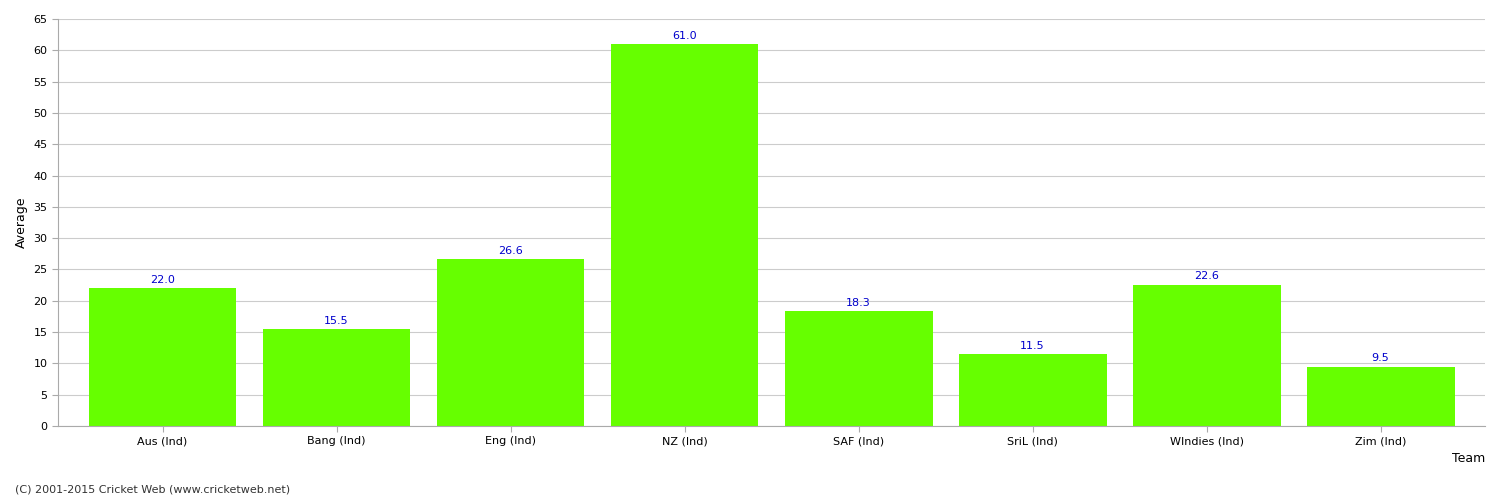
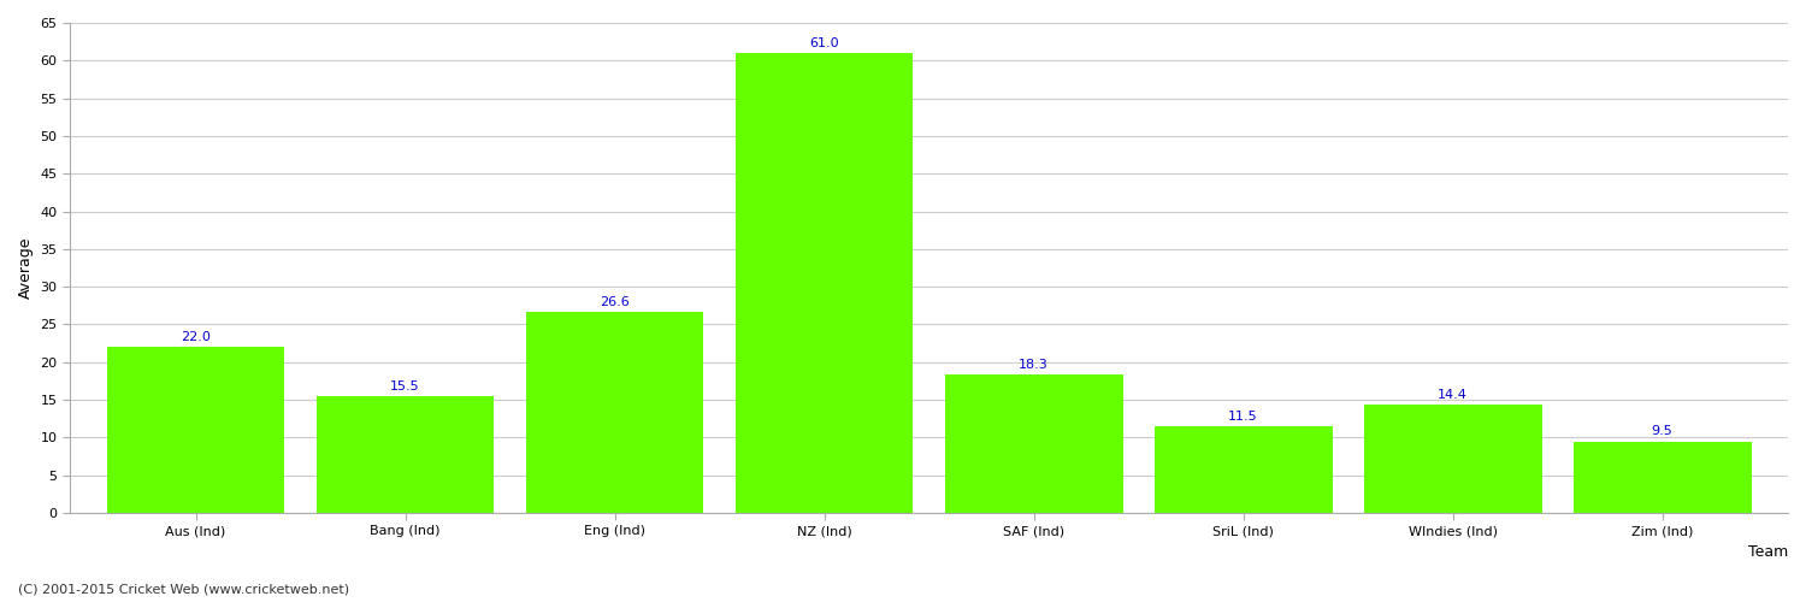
WIndies (Ind): 22.6 -> 14.4
